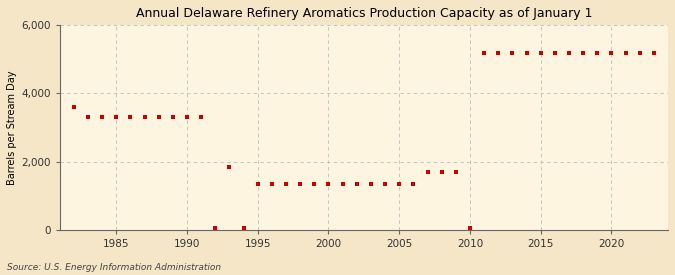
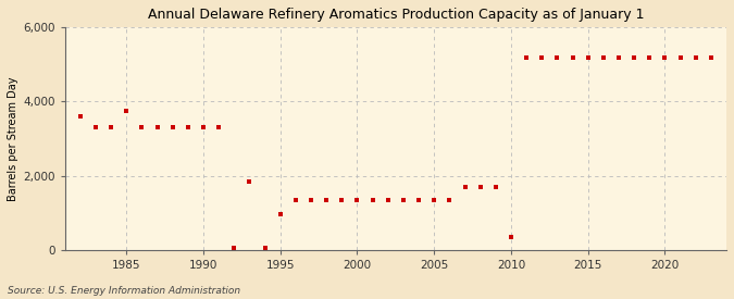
1985: 3,300 -> 3,750
1995: 1,350 -> 950
2010: 50 -> 350
